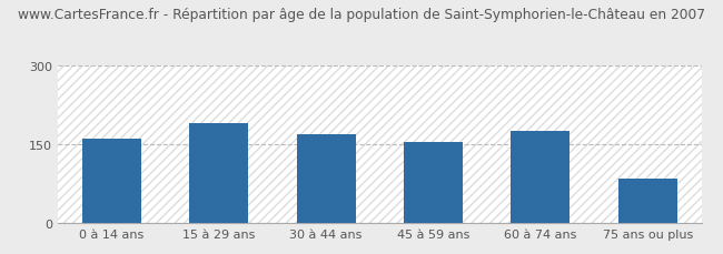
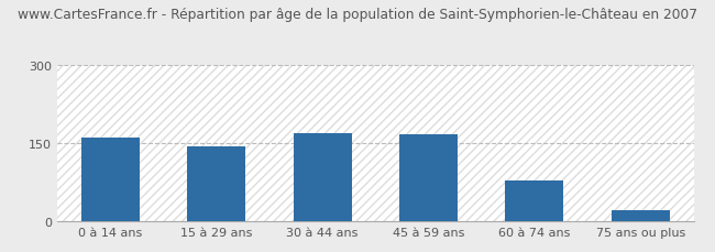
15 à 29 ans: 190 -> 144
45 à 59 ans: 155 -> 166
60 à 74 ans: 175 -> 78
75 ans ou plus: 85 -> 22
